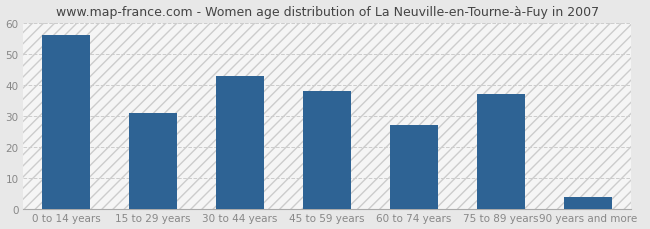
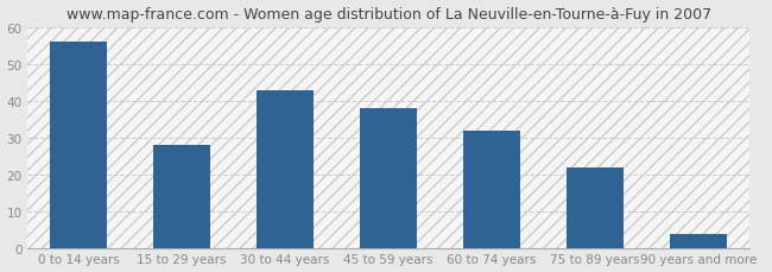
15 to 29 years: 31 -> 28
60 to 74 years: 27 -> 32
75 to 89 years: 37 -> 22
